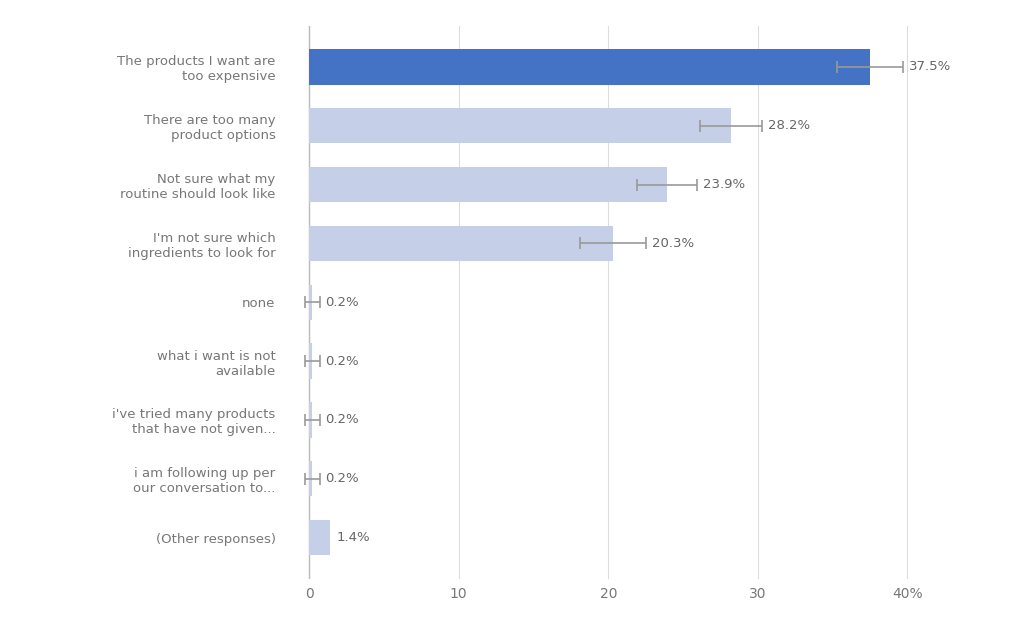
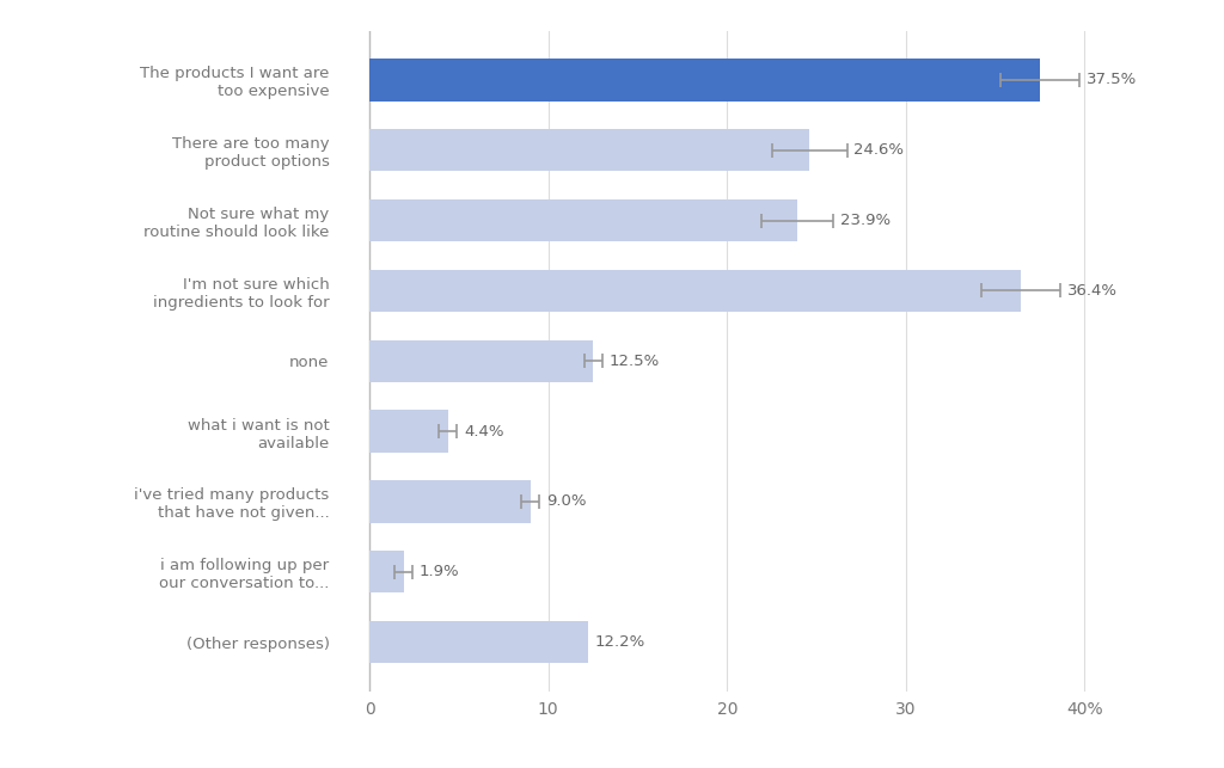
There are too many product options: 28.2% -> 24.6%
I'm not sure which ingredients to look for: 20.3% -> 36.4%
none: 0.2% -> 12.5%
what i want is not available: 0.2% -> 4.4%
i've tried many products that have not given...: 0.2% -> 9.0%
i am following up per our conversation to...: 0.2% -> 1.9%
(Other responses): 1.4% -> 12.2%
